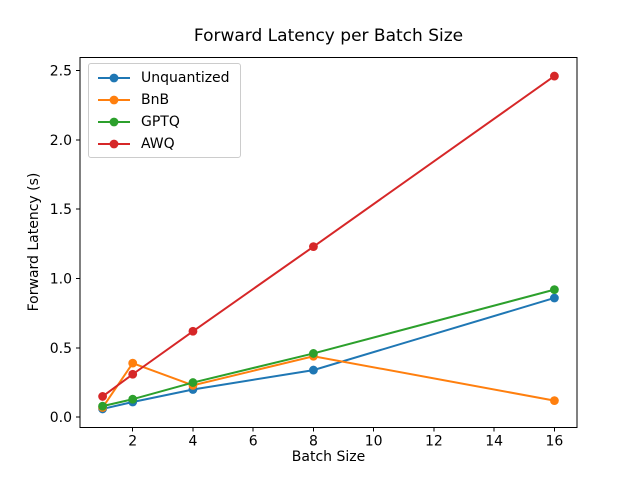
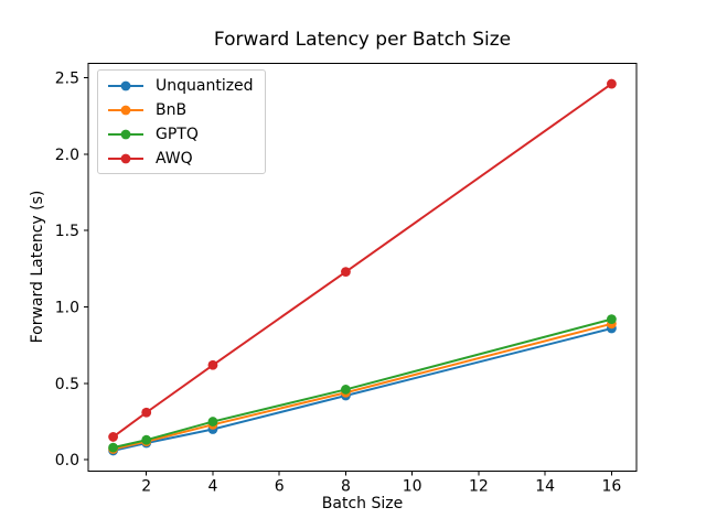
BnB/2: 0.39 -> 0.12
Unquantized/8: 0.34 -> 0.42
BnB/16: 0.12 -> 0.89
